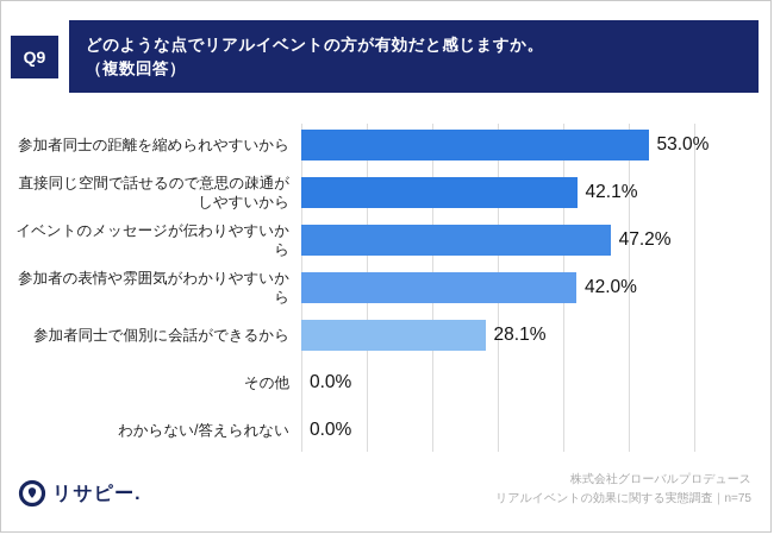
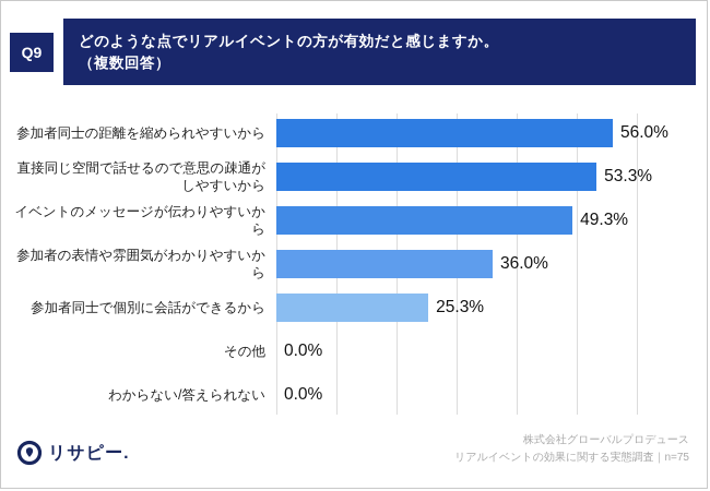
参加者同士の距離を縮められやすいから: 53.0% -> 56.0%
直接同じ空間で話せるので意思の疎通がしやすいから: 42.1% -> 53.3%
イベントのメッセージが伝わりやすいから: 47.2% -> 49.3%
参加者の表情や雰囲気がわかりやすいから: 42.0% -> 36.0%
参加者同士で個別に会話ができるから: 28.1% -> 25.3%
